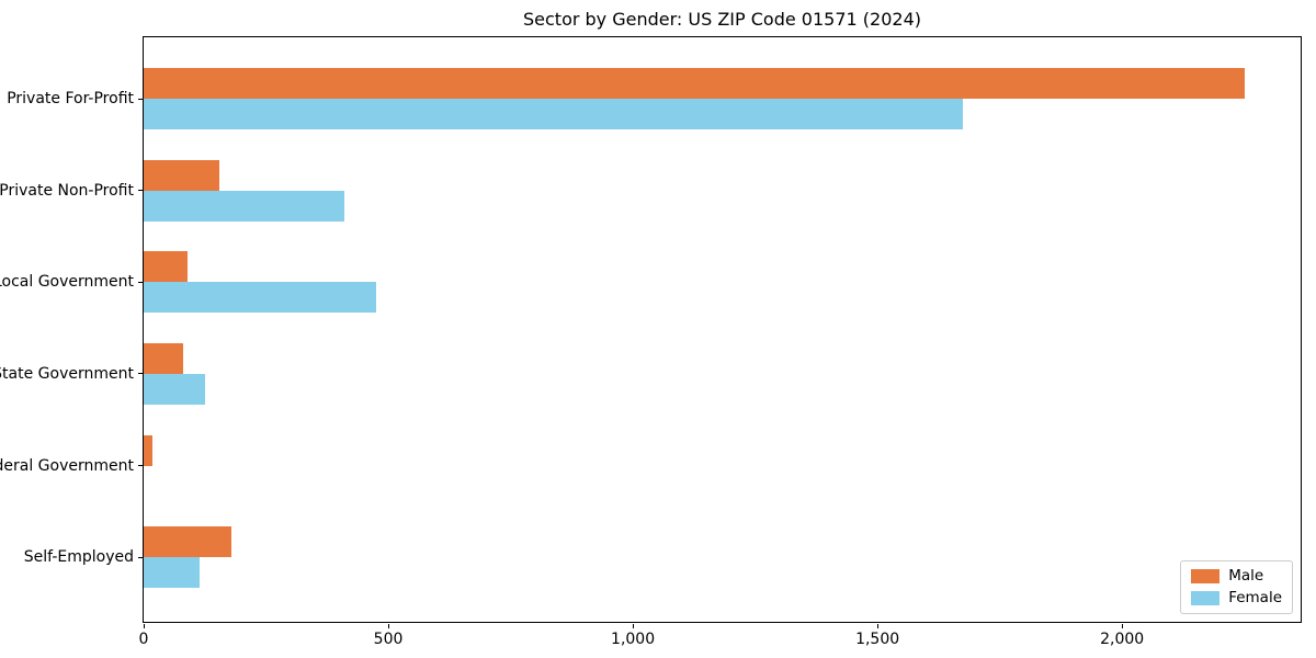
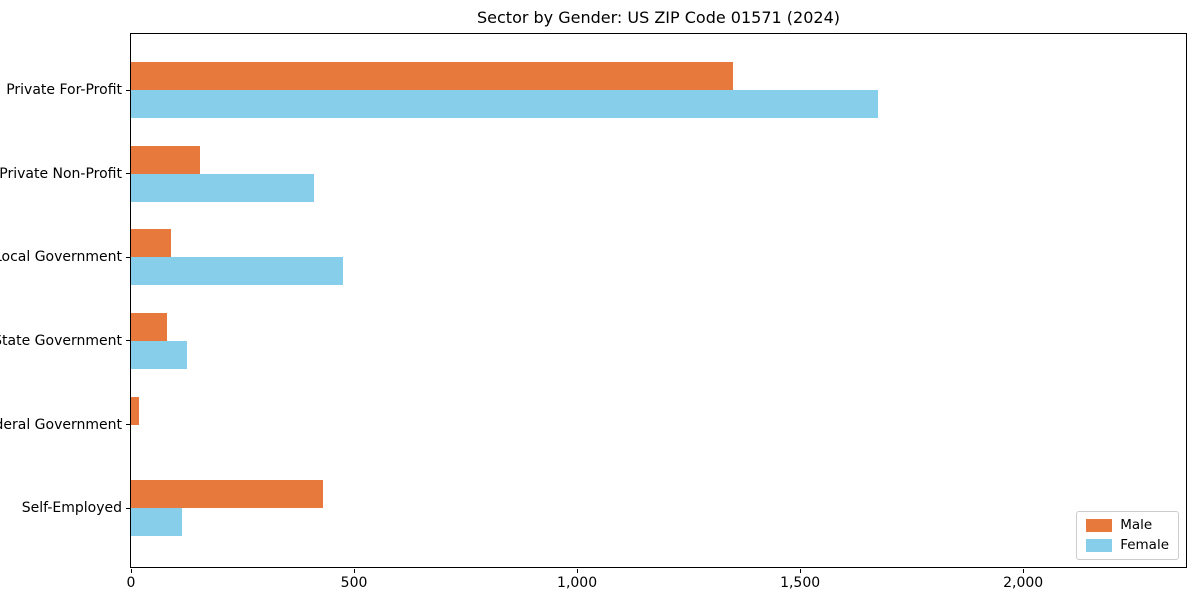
Male/Private For-Profit: 2250 -> 1350
Male/Self-Employed: 180 -> 430
